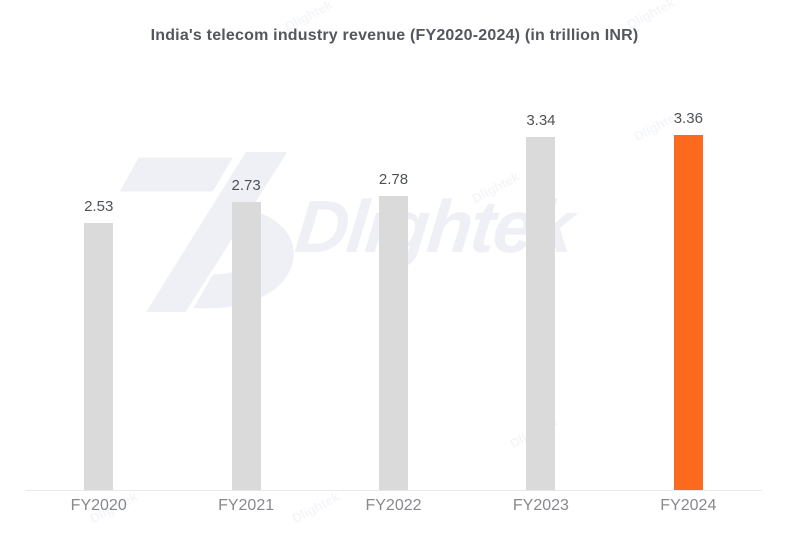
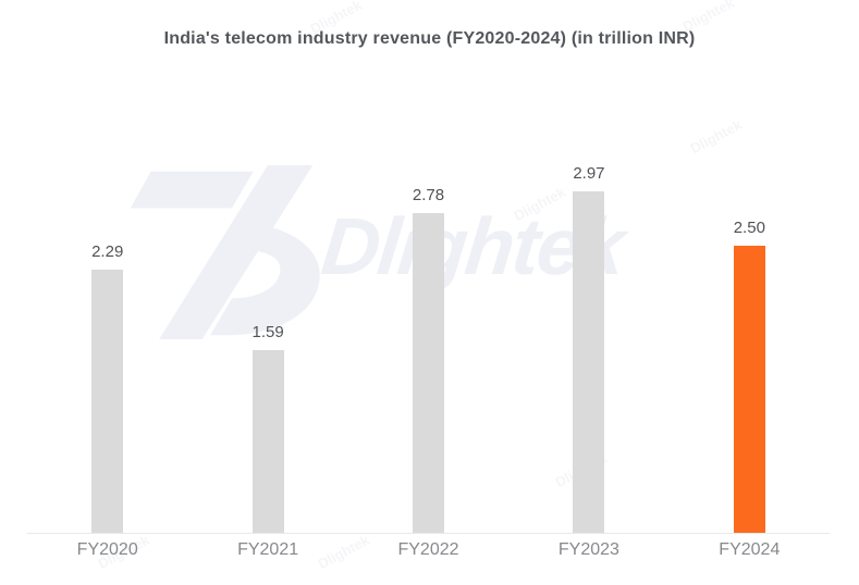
FY2020: 2.53 -> 2.29
FY2021: 2.73 -> 1.59
FY2023: 3.34 -> 2.97
FY2024: 3.36 -> 2.50
